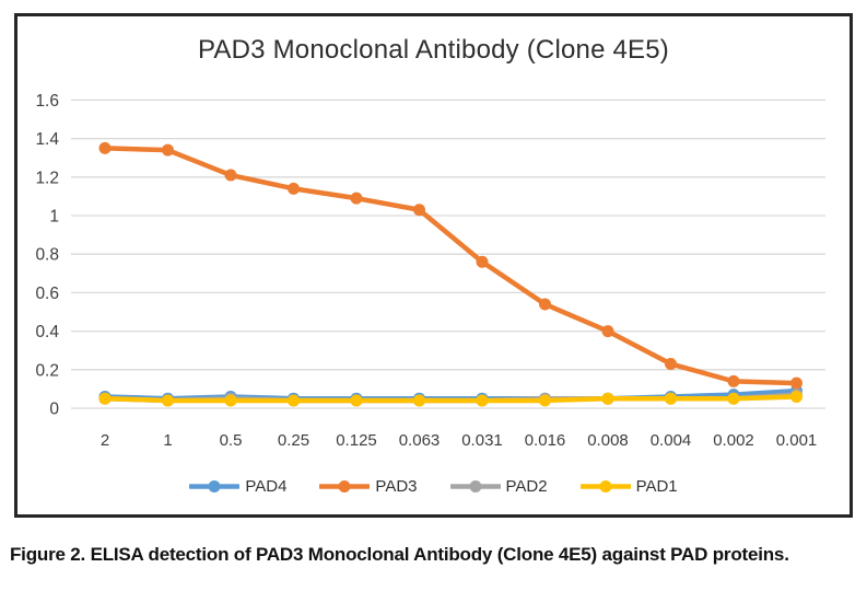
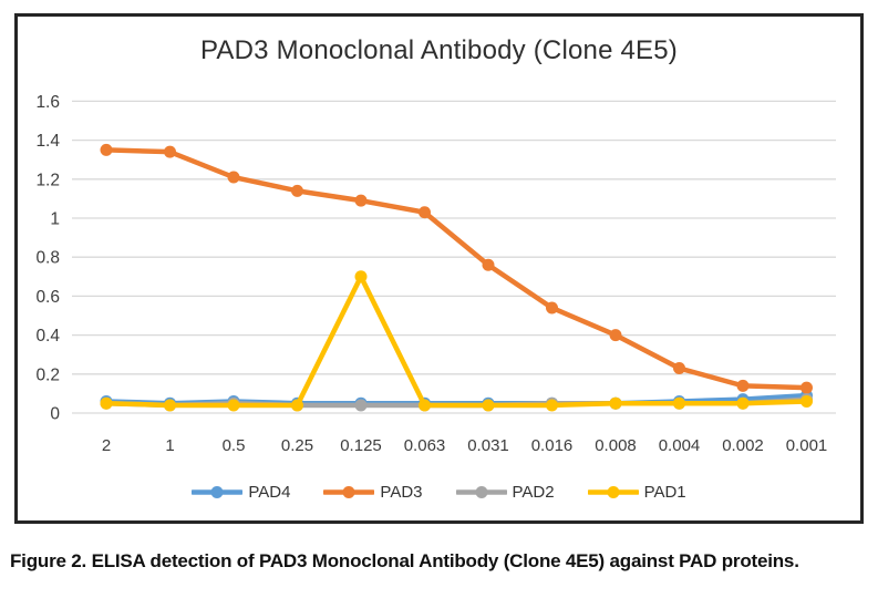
PAD1/0.125: 0.04 -> 0.70
